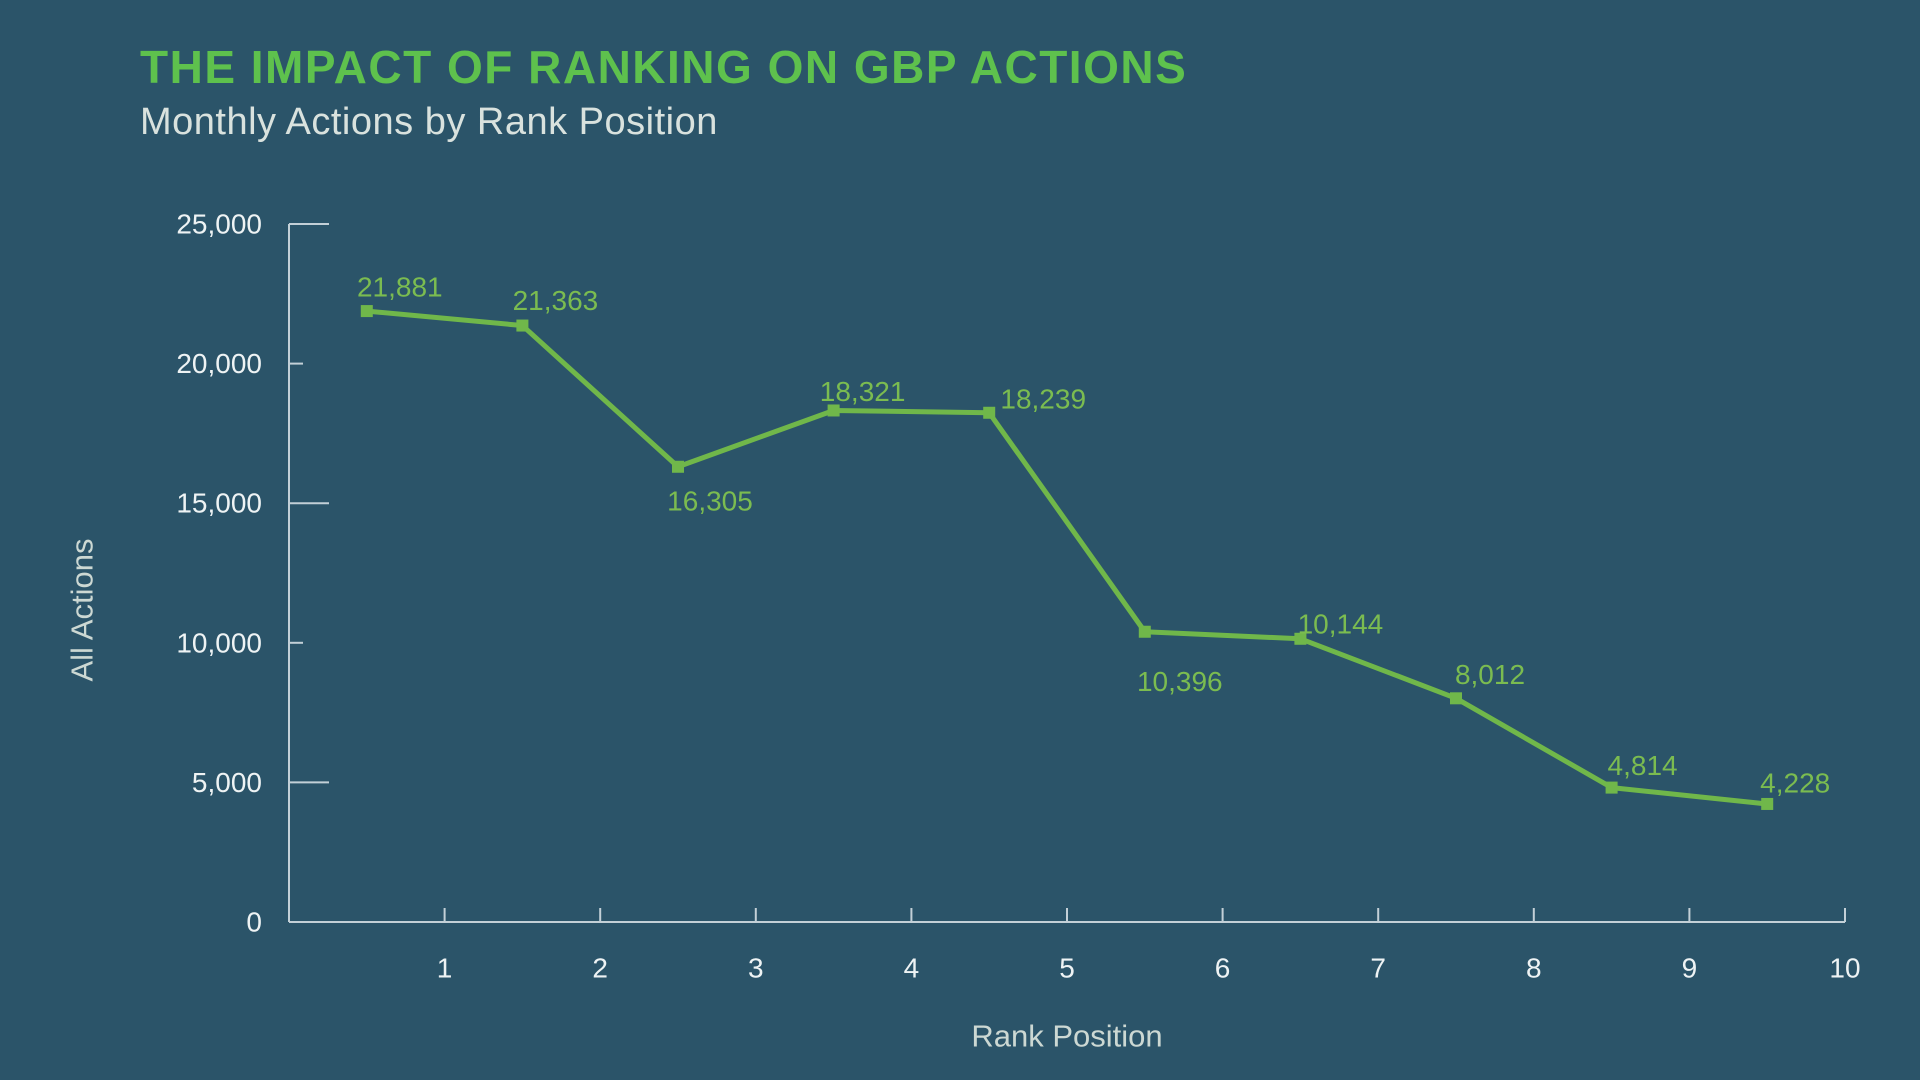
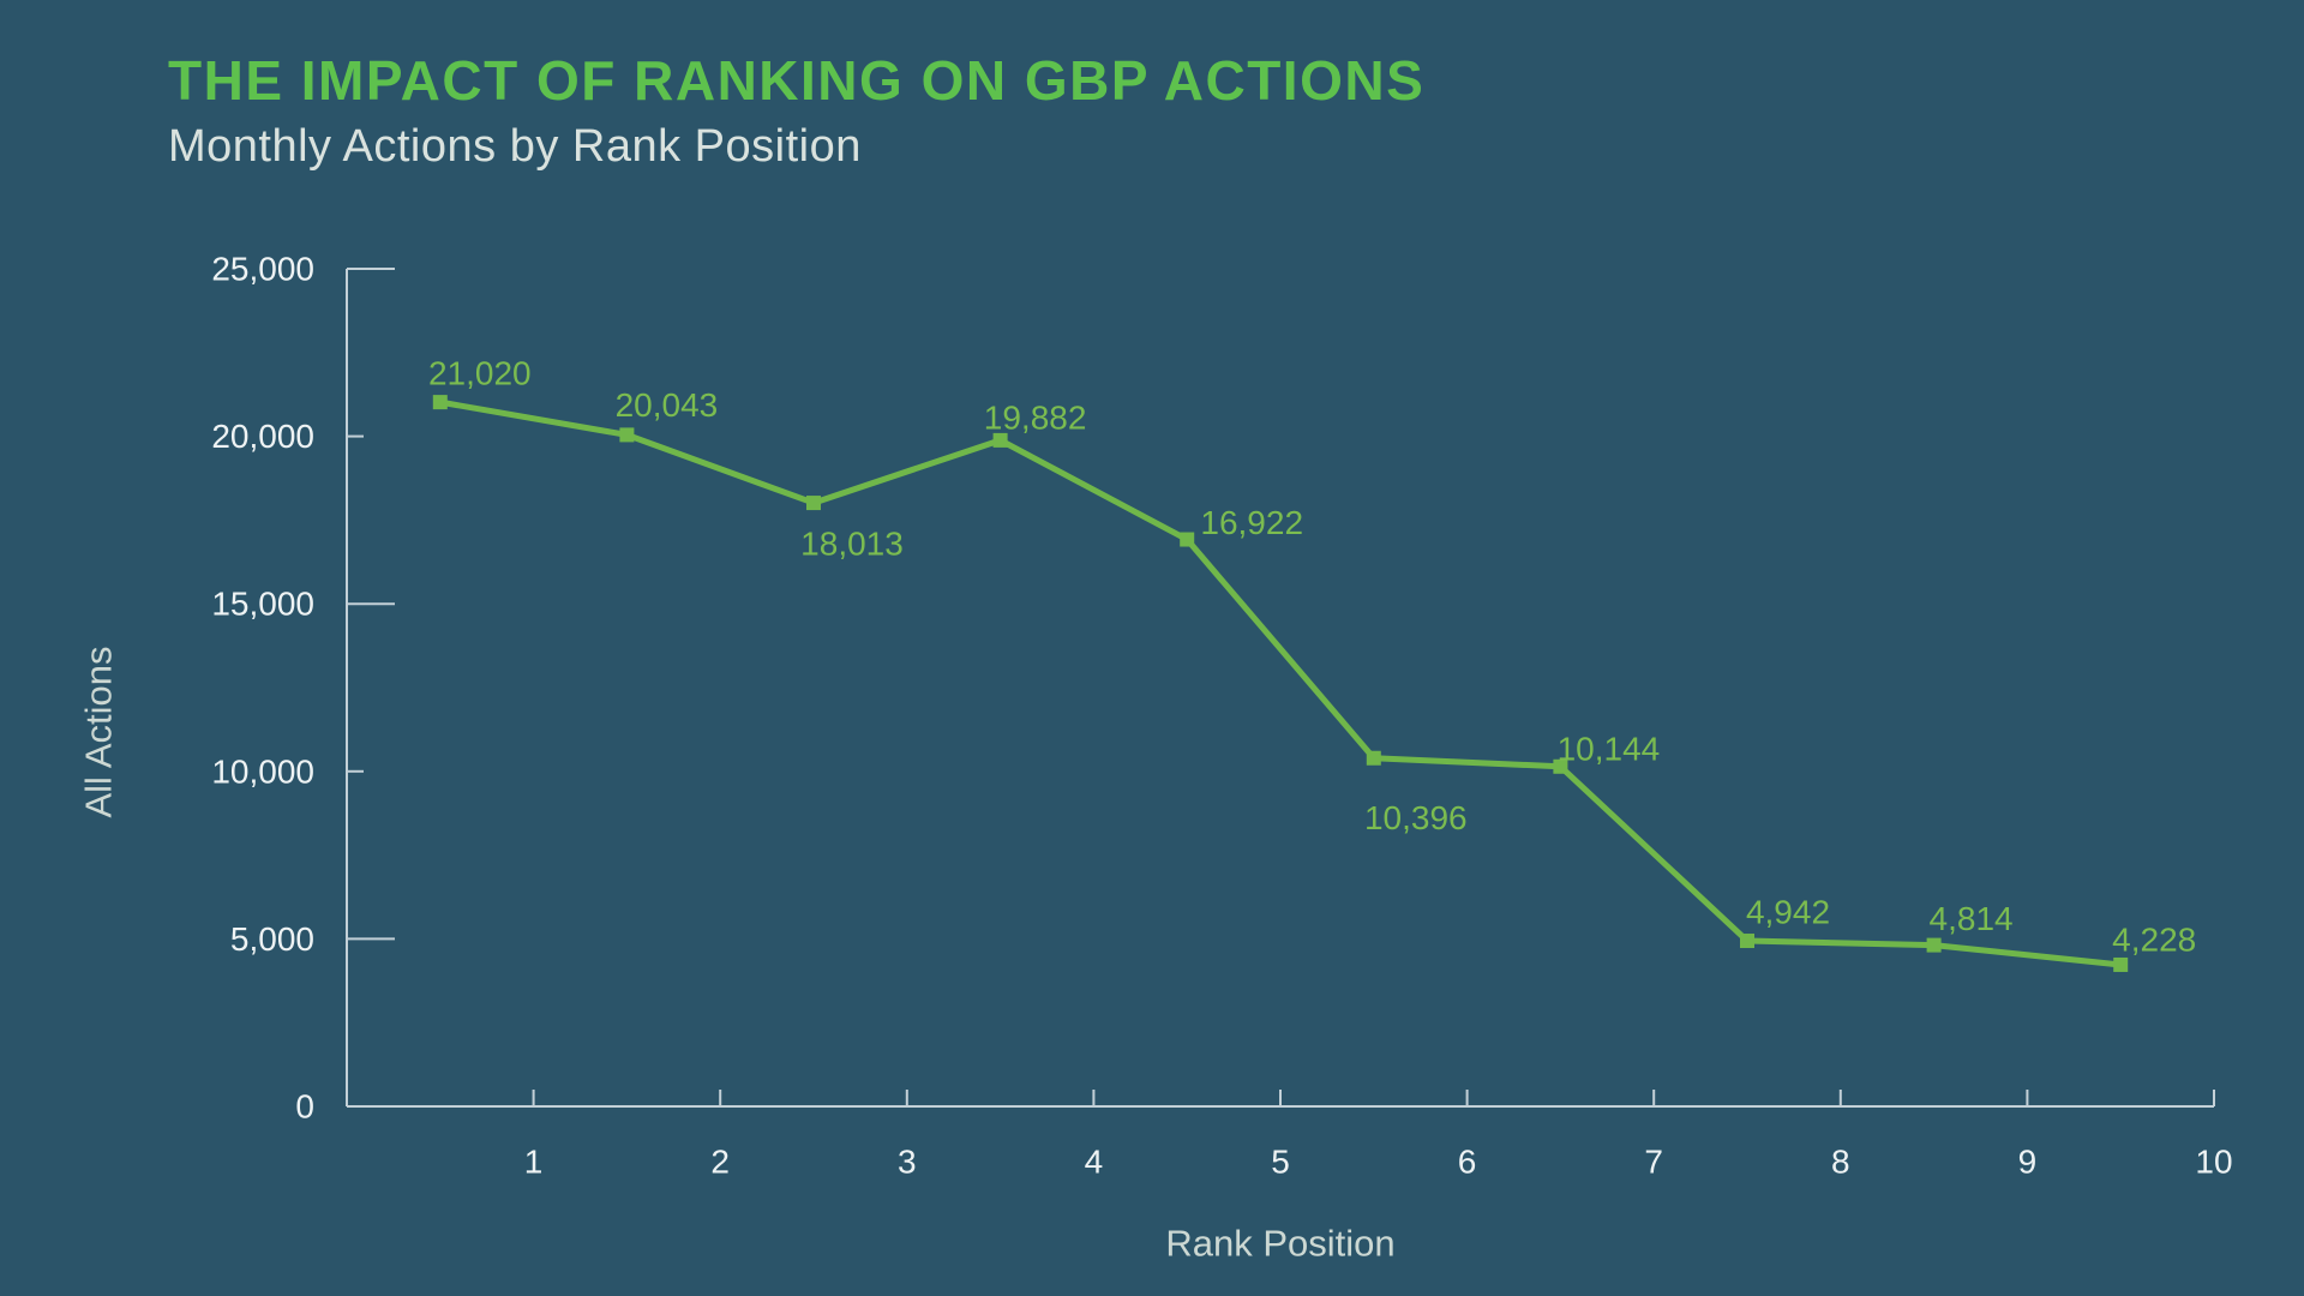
1: 21,881 -> 21,020
2: 21,363 -> 20,043
3: 16,305 -> 18,013
4: 18,321 -> 19,882
5: 18,239 -> 16,922
8: 8,012 -> 4,942
